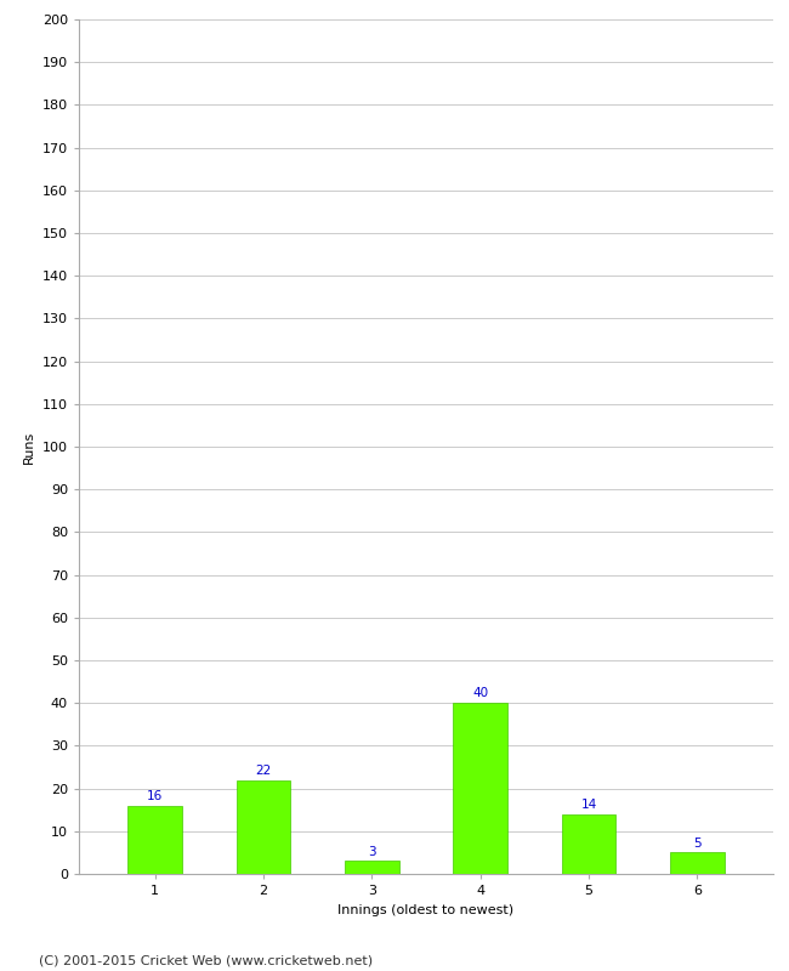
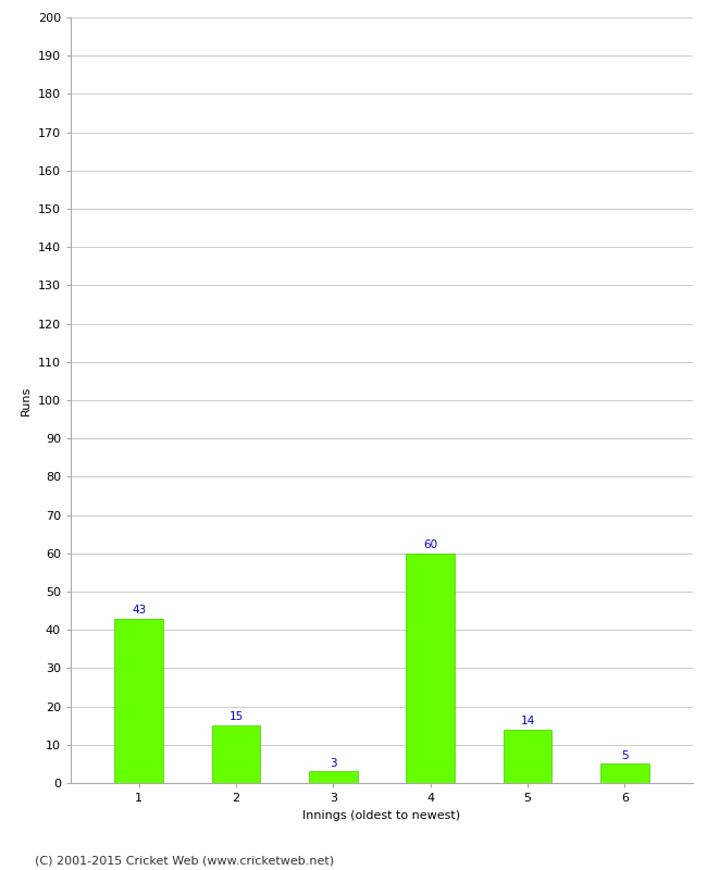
1: 16 -> 43
2: 22 -> 15
4: 40 -> 60
